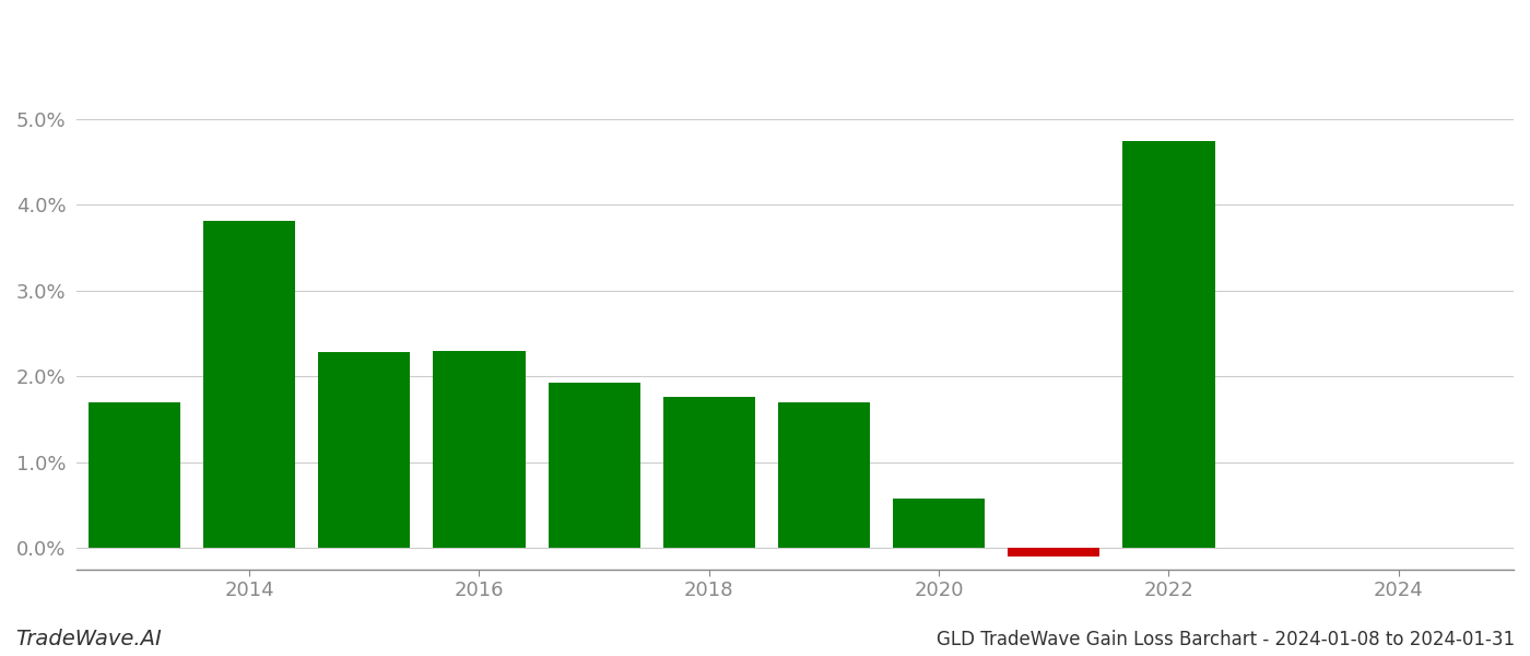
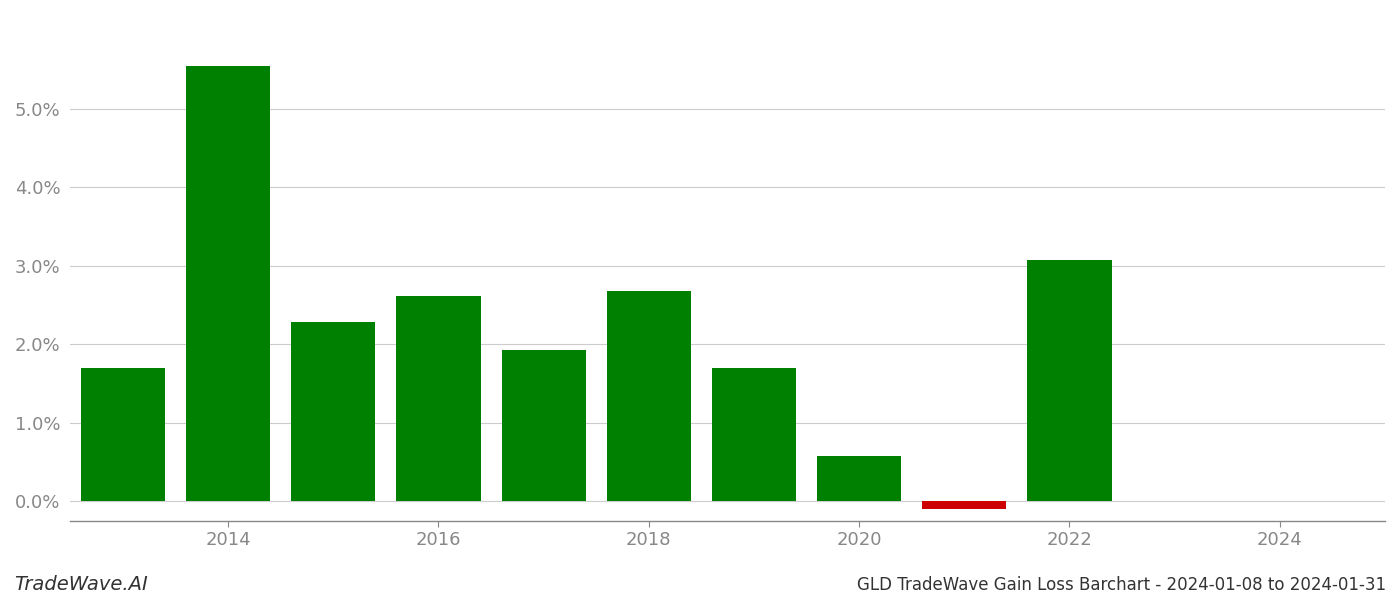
2014: 3.82% -> 5.55%
2016: 2.30% -> 2.62%
2018: 1.76% -> 2.68%
2022: 4.74% -> 3.07%
